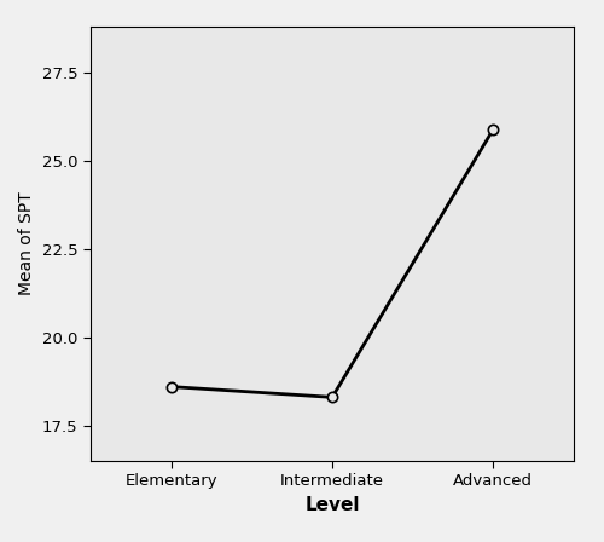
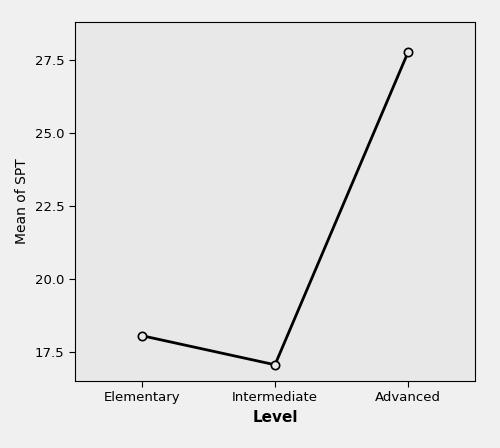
Elementary: 18.60 -> 18.05
Intermediate: 18.30 -> 17.05
Advanced: 25.90 -> 27.80
